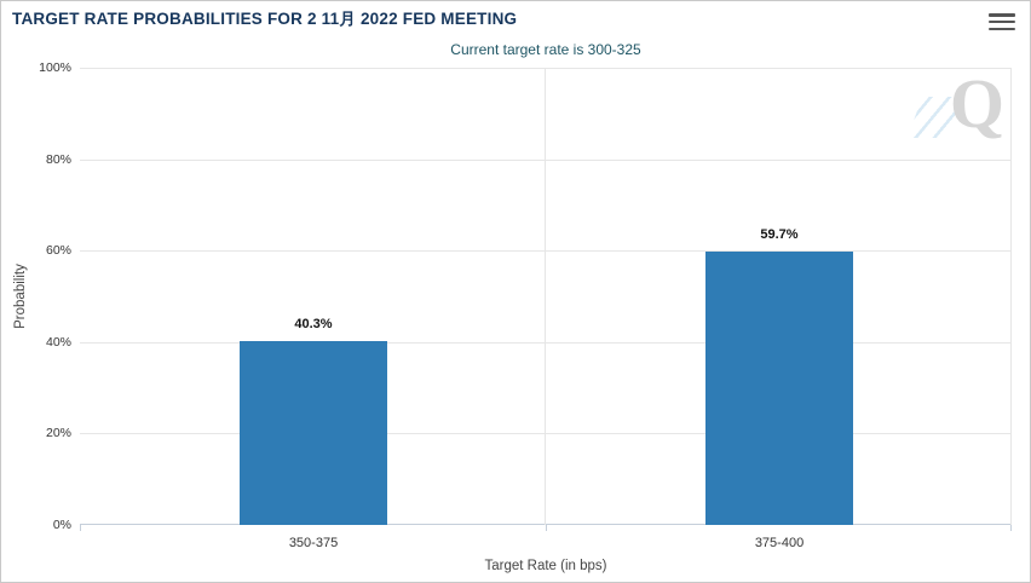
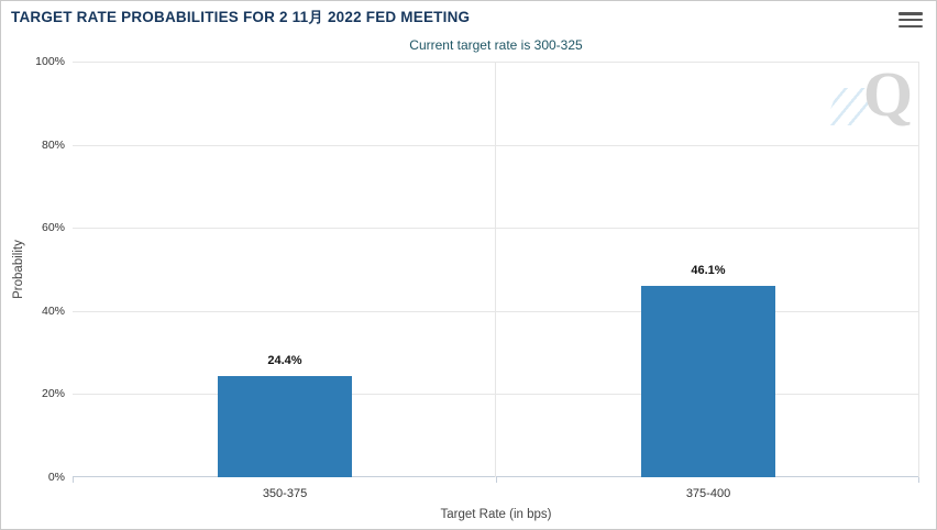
350-375: 40.3% -> 24.4%
375-400: 59.7% -> 46.1%
